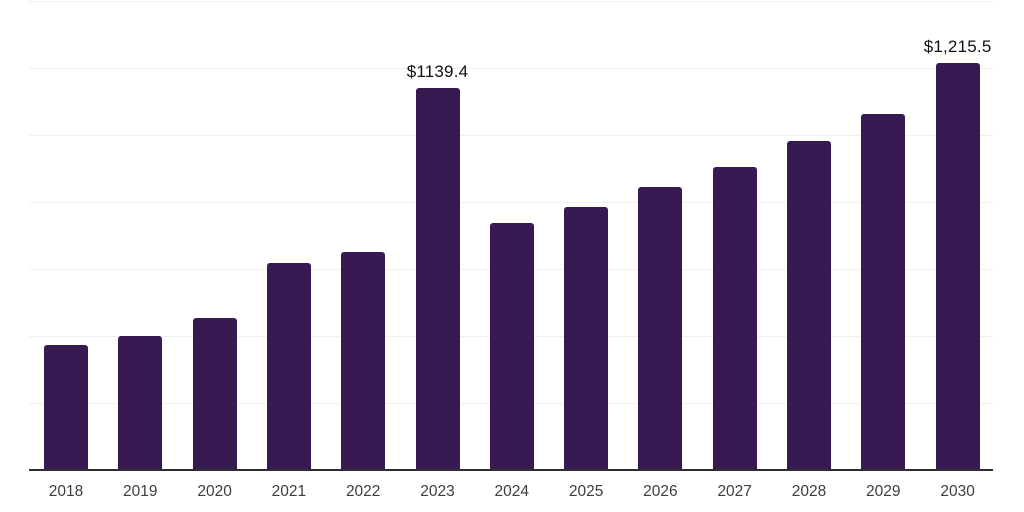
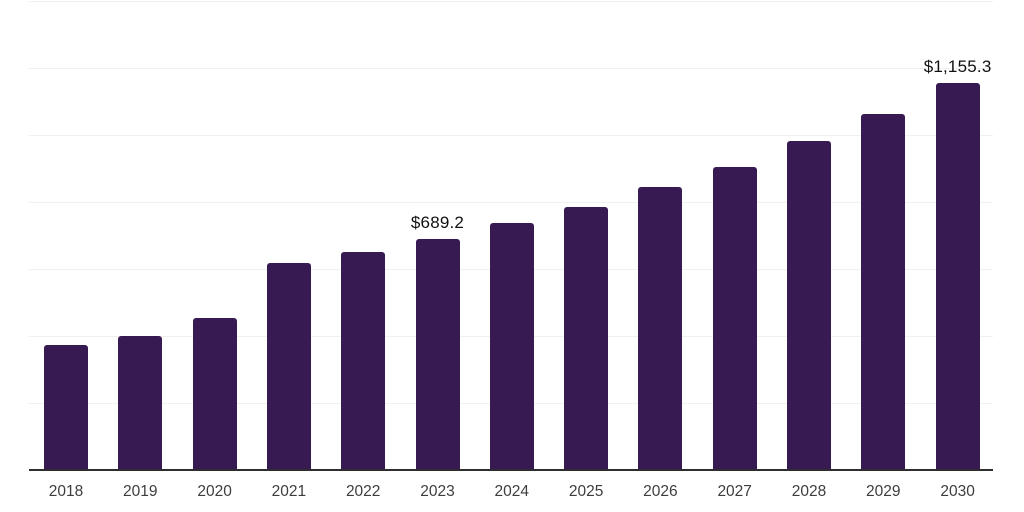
2023: $1139.4 -> $689.2
2030: $1,215.5 -> $1,155.3
